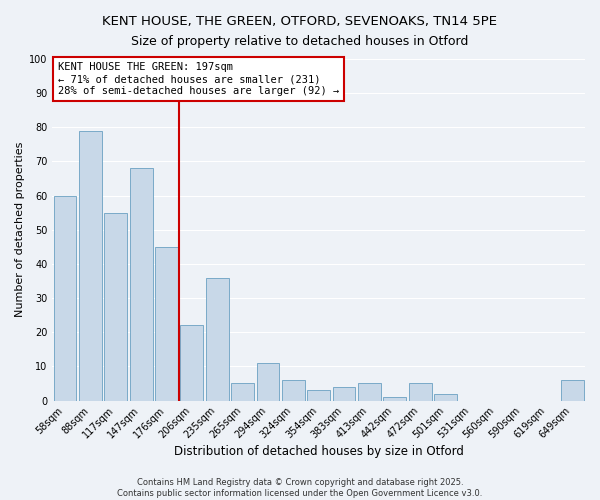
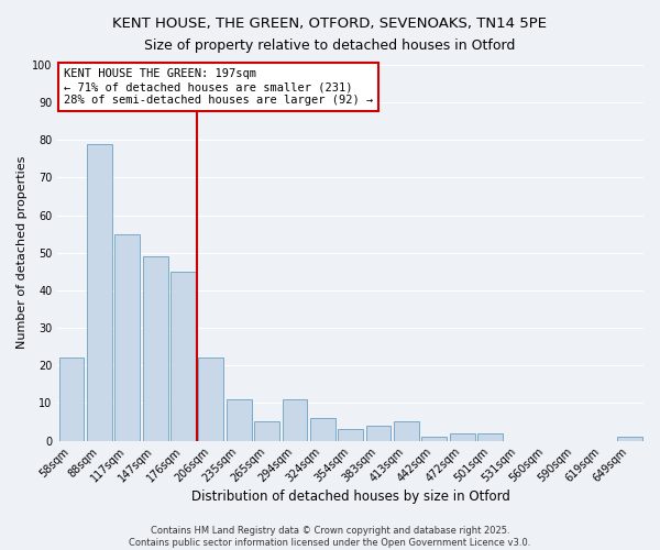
58sqm: 60 -> 22
147sqm: 68 -> 49
235sqm: 36 -> 11
472sqm: 5 -> 2
649sqm: 6 -> 1
